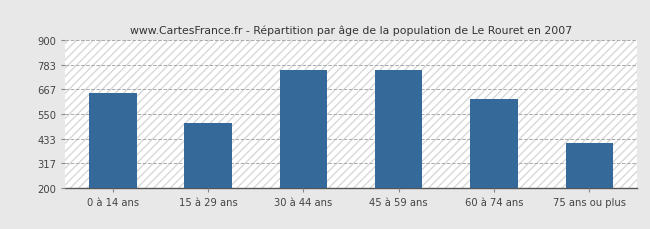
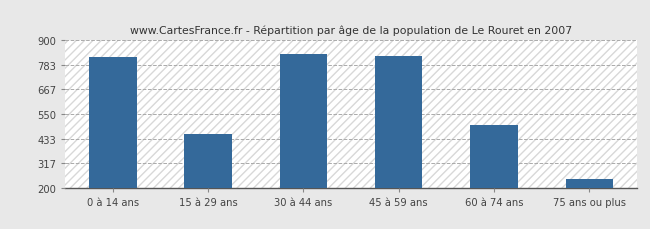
0 à 14 ans: 650 -> 820
15 à 29 ans: 505 -> 455
30 à 44 ans: 760 -> 833
45 à 59 ans: 760 -> 828
60 à 74 ans: 620 -> 497
75 ans ou plus: 410 -> 243
